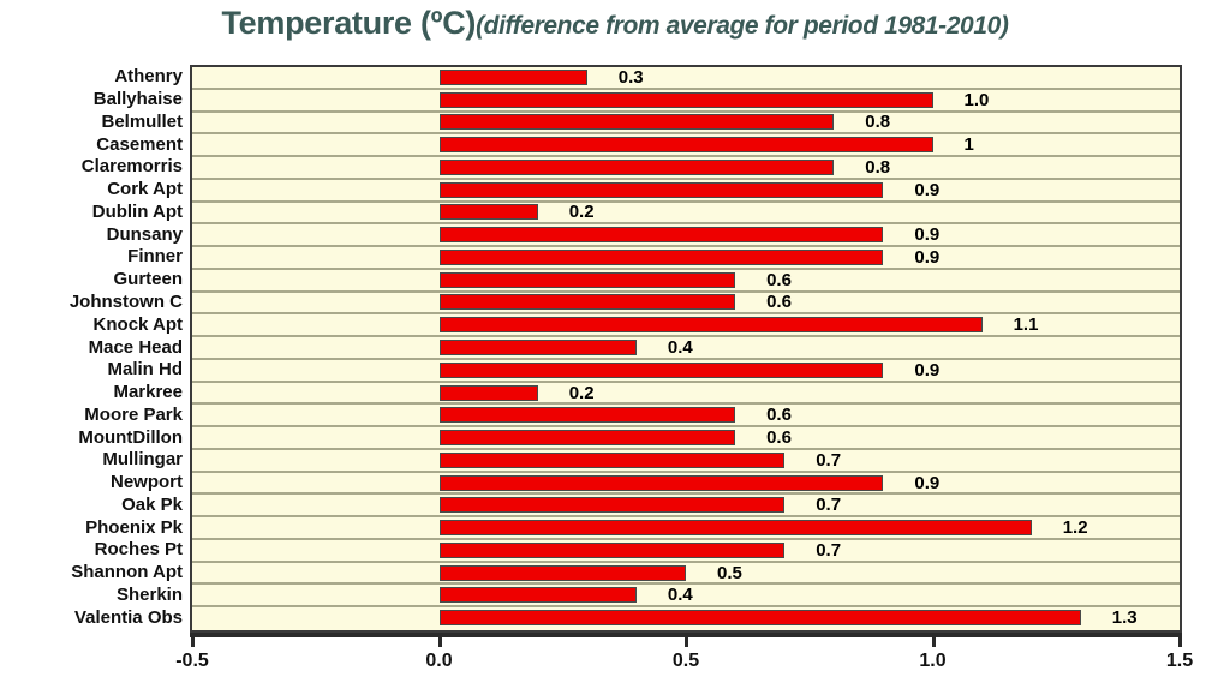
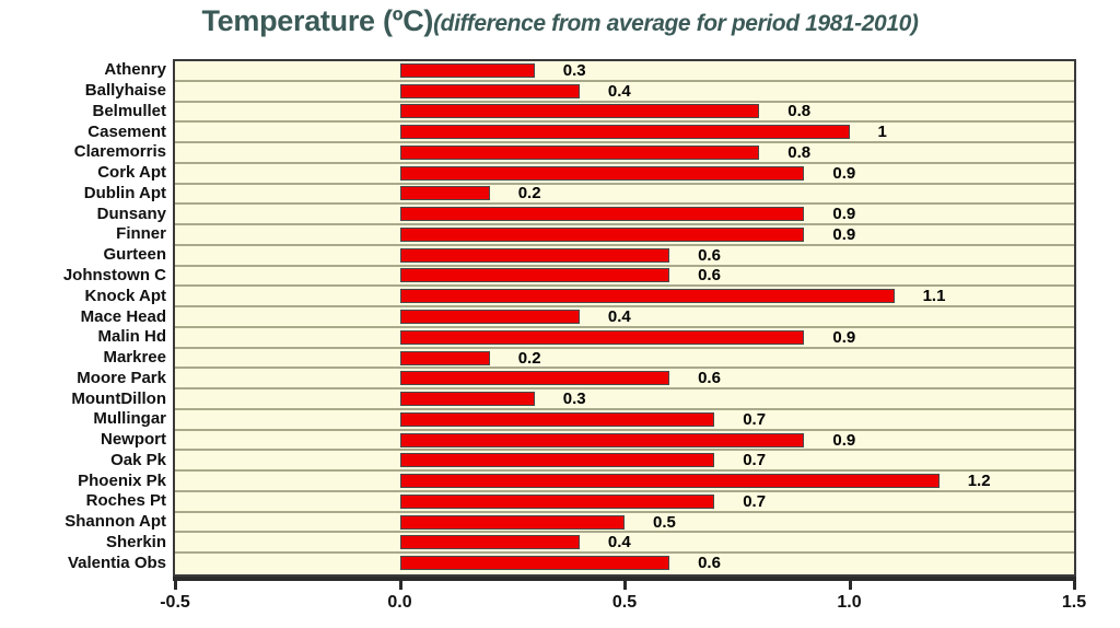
Ballyhaise: 1.0 -> 0.4
MountDillon: 0.6 -> 0.3
Valentia Obs: 1.3 -> 0.6
